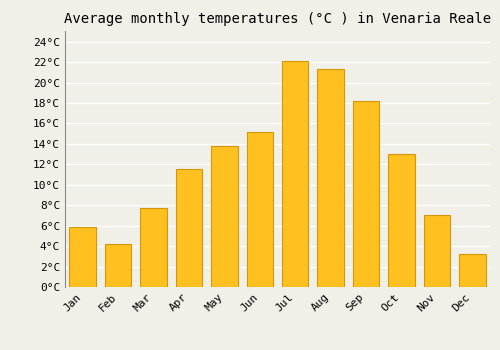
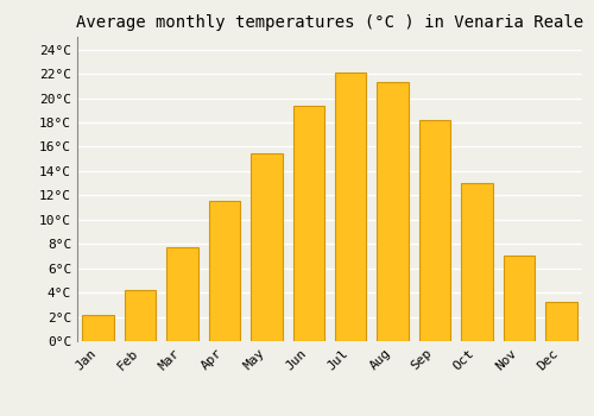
Jan: 5.9°C -> 2.2°C
May: 13.8°C -> 15.5°C
Jun: 15.2°C -> 19.4°C
